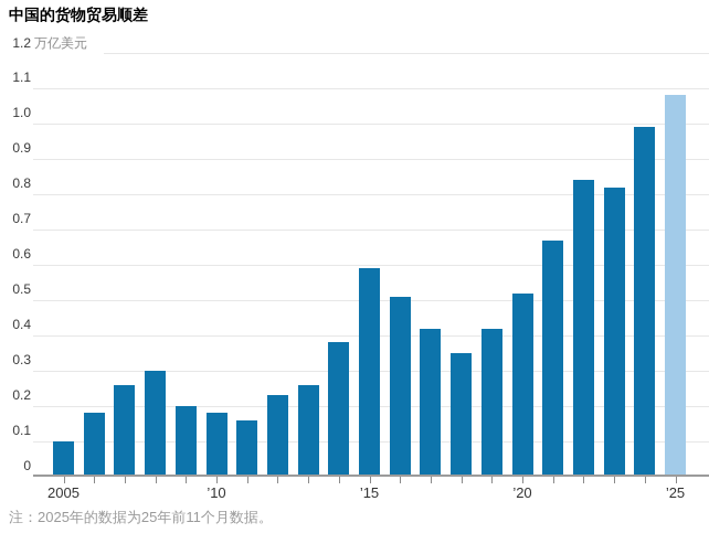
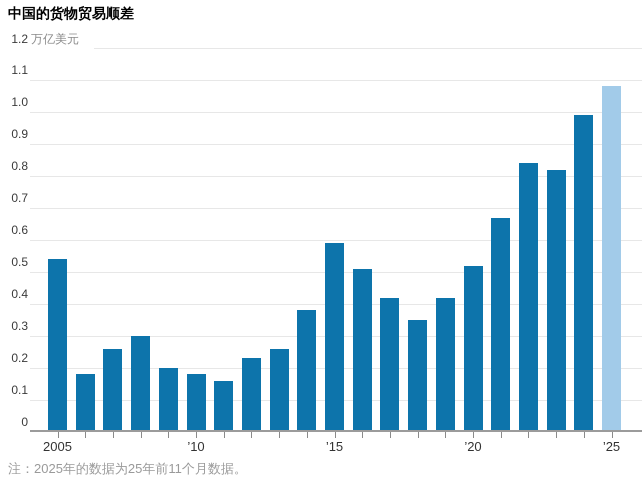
2005: 0.10 -> 0.54
